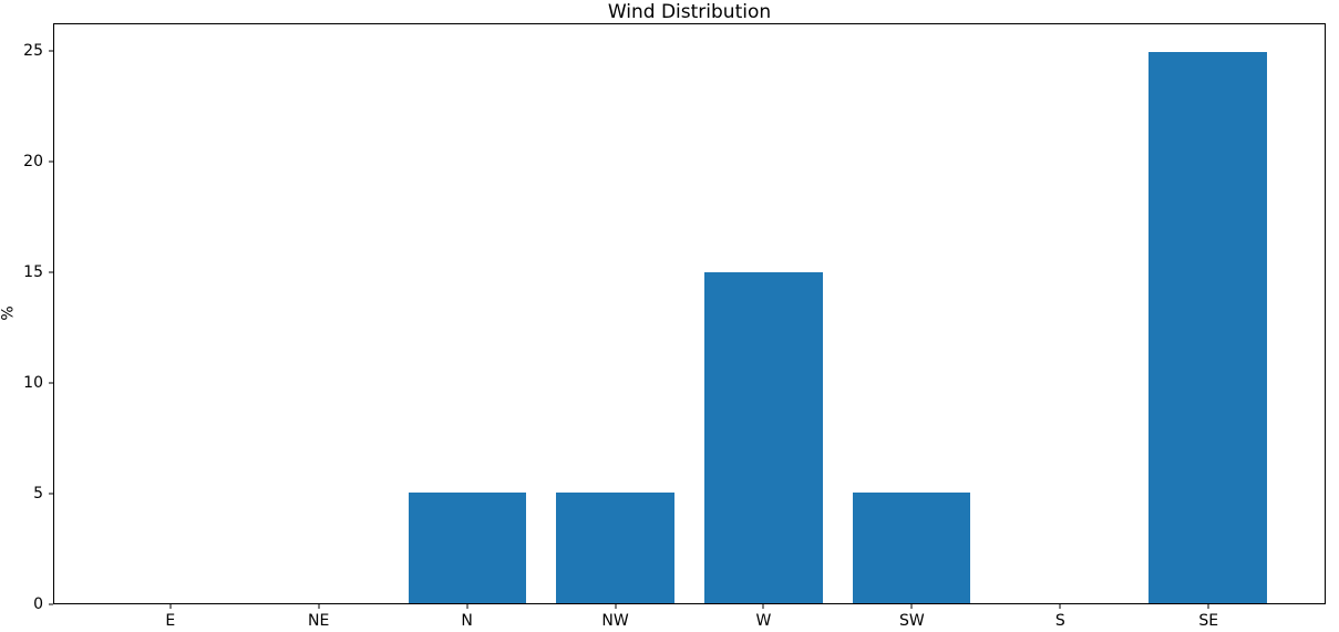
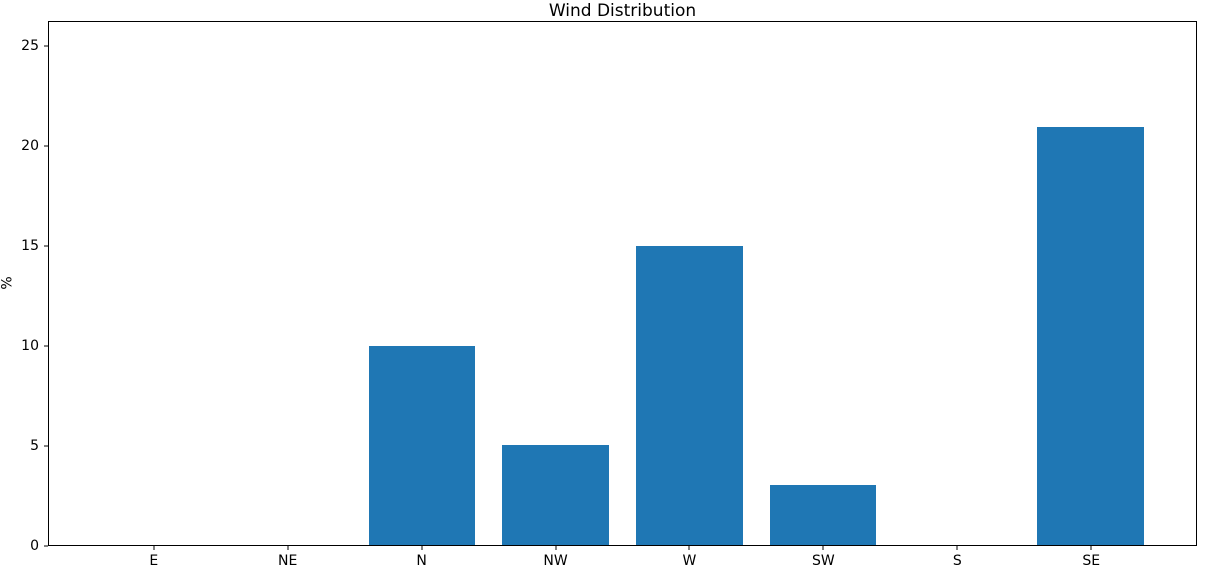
N: 5 -> 10
SW: 5 -> 3
SE: 25 -> 21
